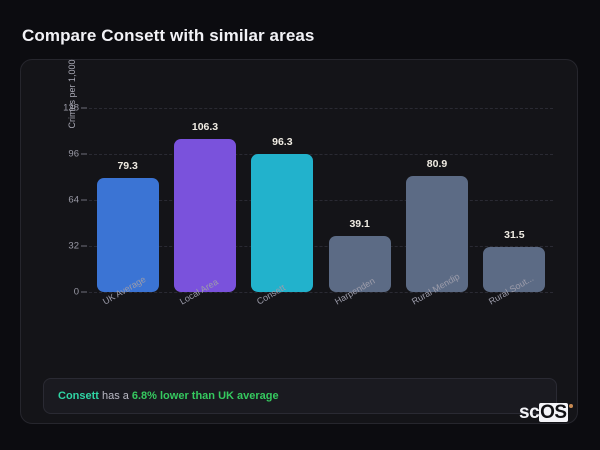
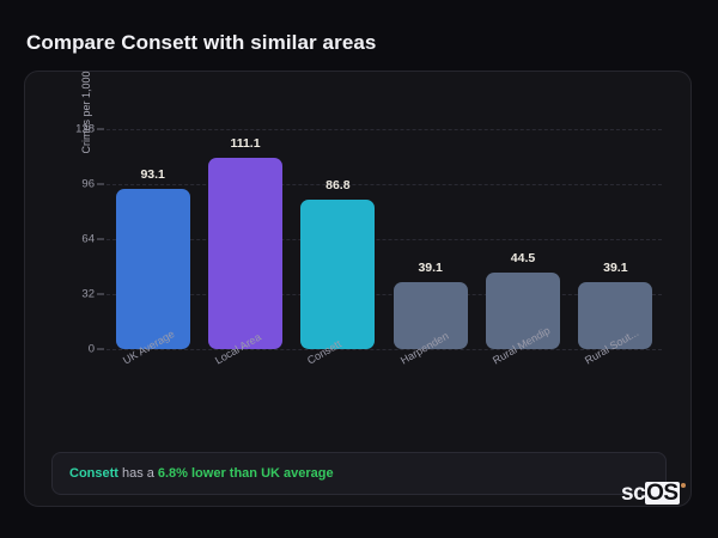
UK Average: 79.3 -> 93.1
Local Area: 106.3 -> 111.1
Consett: 96.3 -> 86.8
Rural Mendip: 80.9 -> 44.5
Rural Sout...: 31.5 -> 39.1
